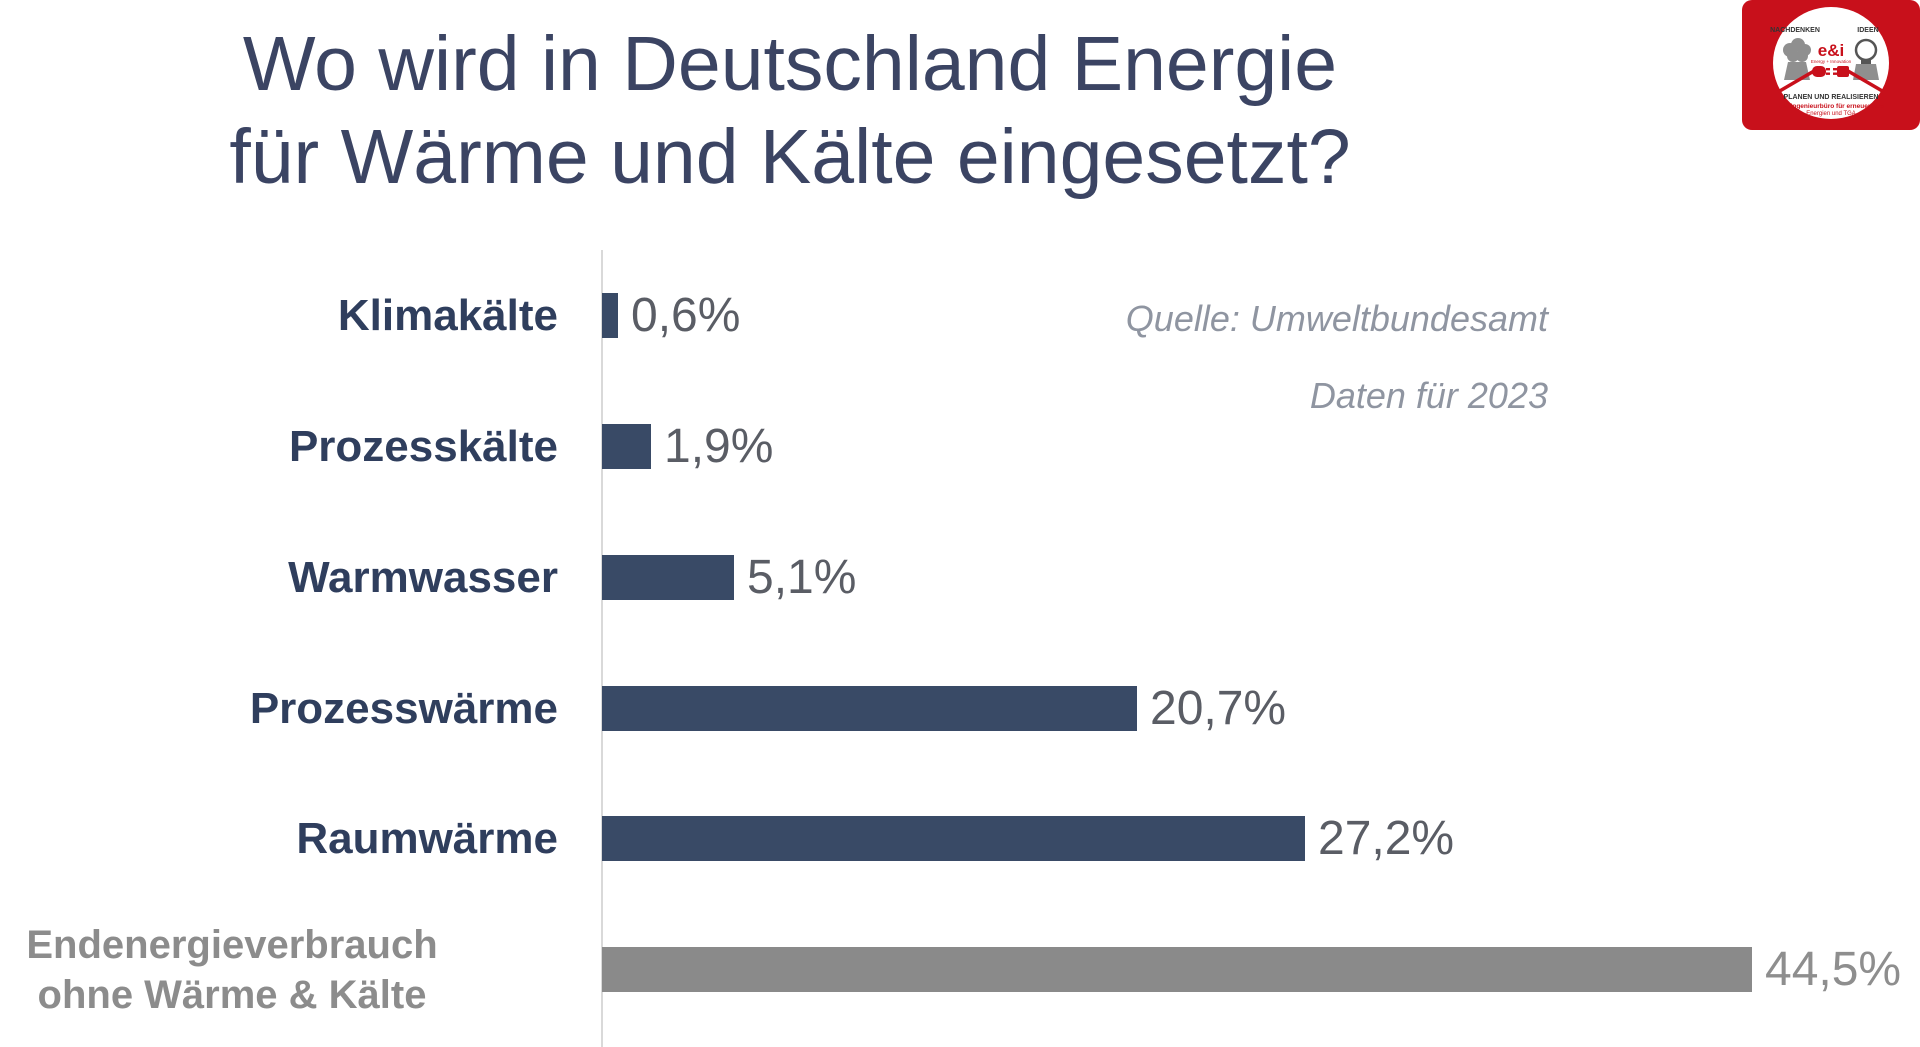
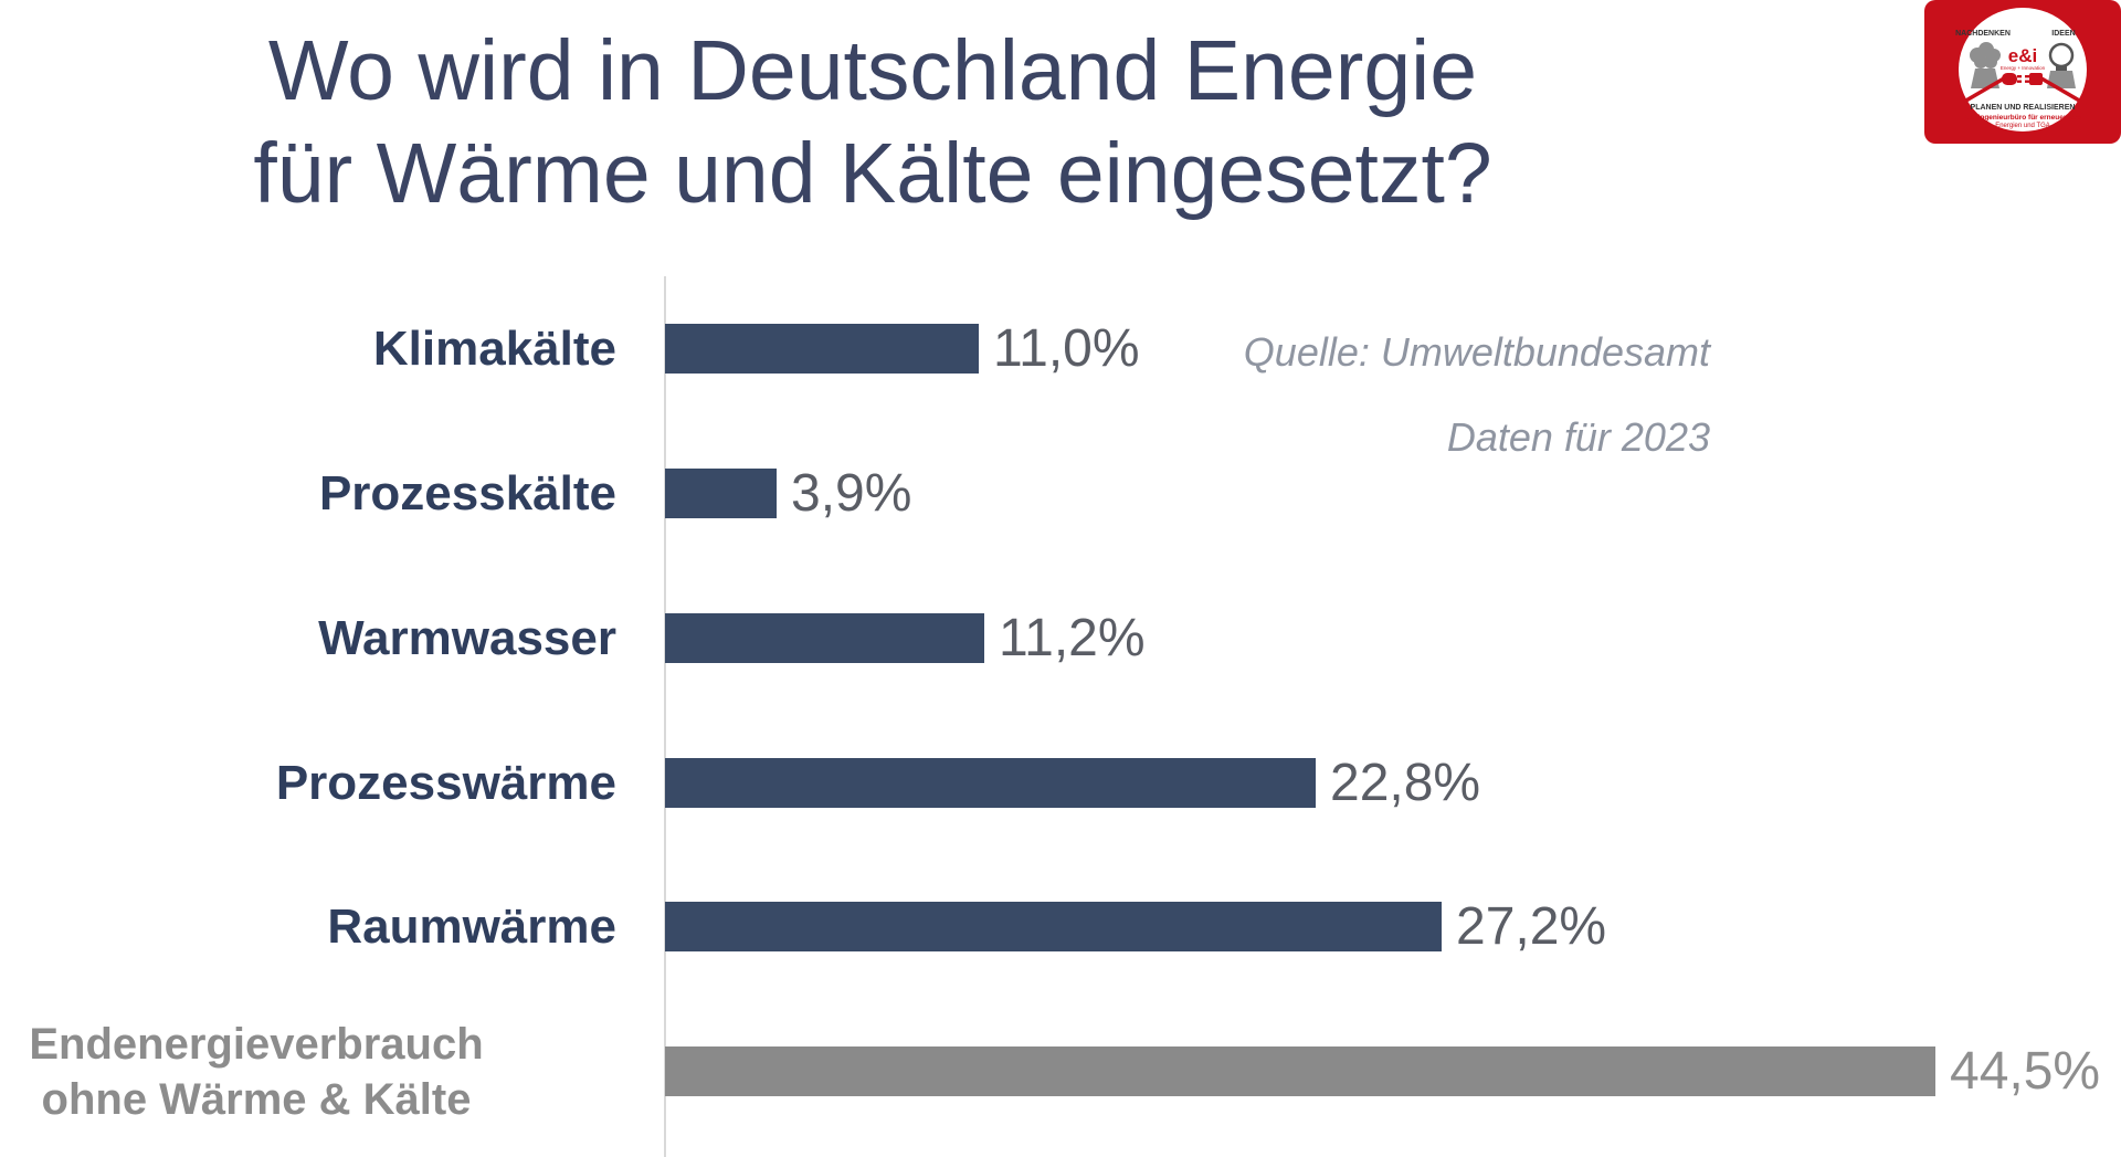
Klimakälte: 0,6% -> 11,0%
Prozesskälte: 1,9% -> 3,9%
Warmwasser: 5,1% -> 11,2%
Prozesswärme: 20,7% -> 22,8%
